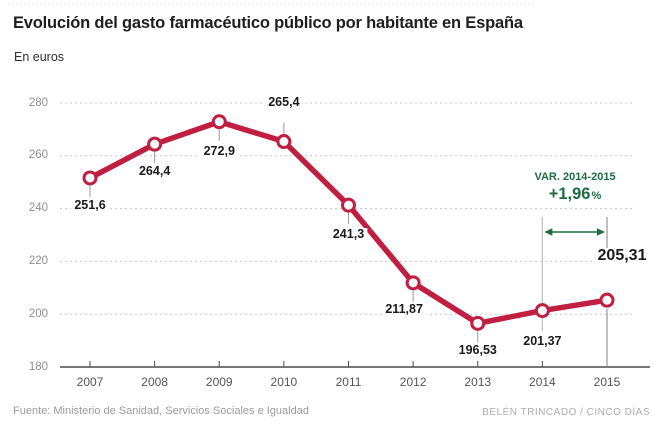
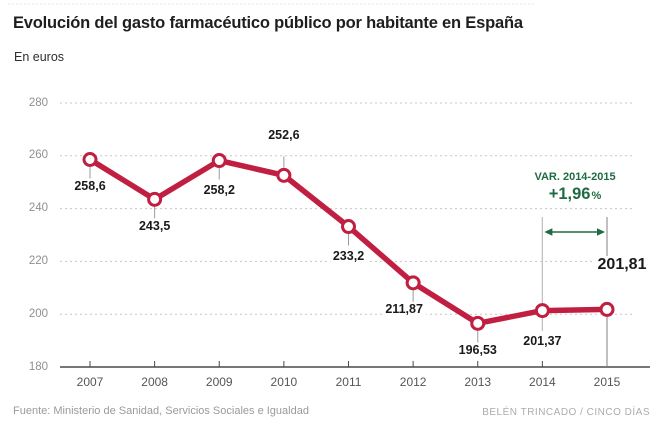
2007: 251,6 -> 258,6
2008: 264,4 -> 243,5
2009: 272,9 -> 258,2
2010: 265,4 -> 252,6
2011: 241,3 -> 233,2
2015: 205,31 -> 201,81
